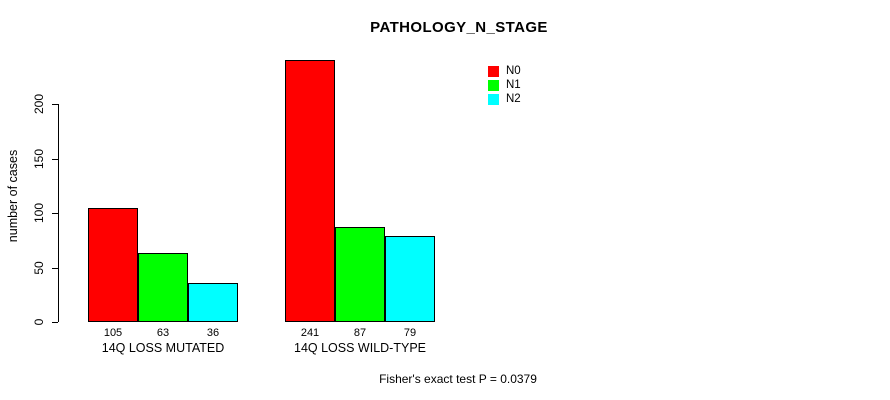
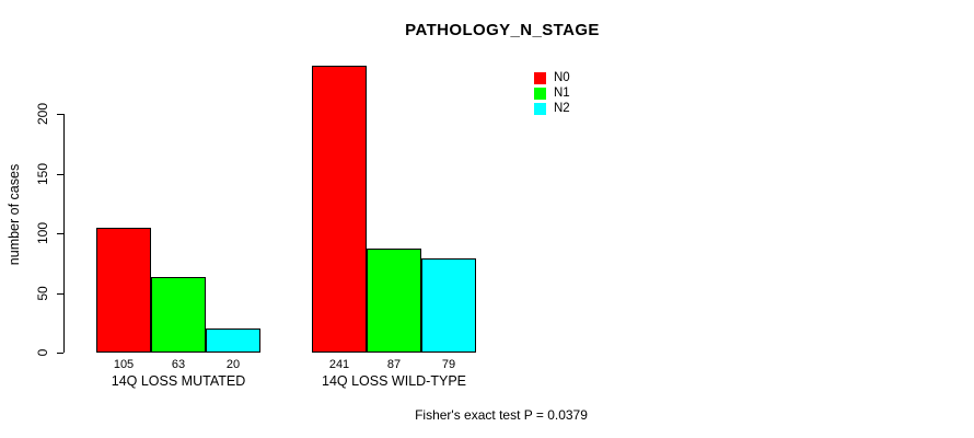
N2/14Q LOSS MUTATED: 36 -> 20
